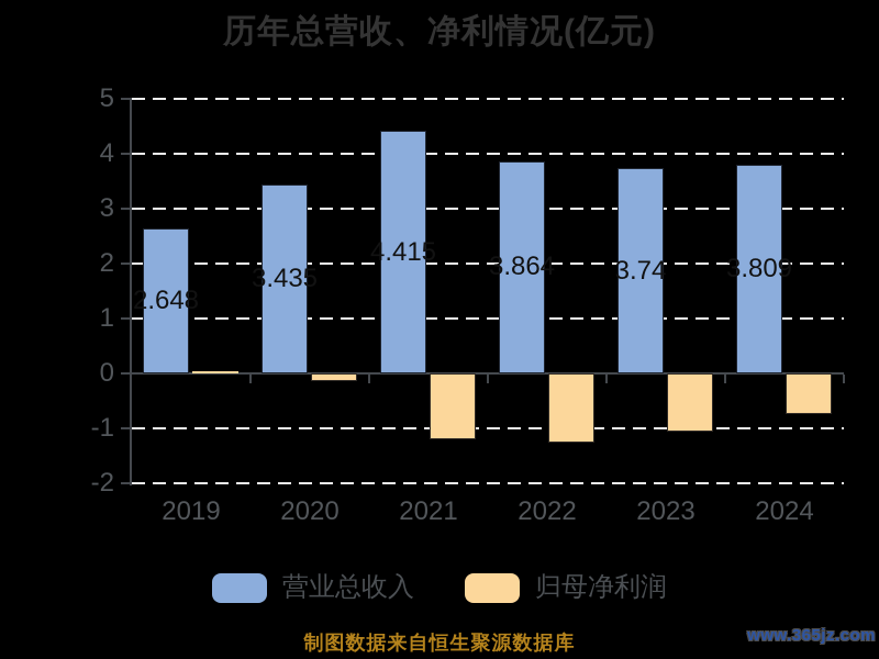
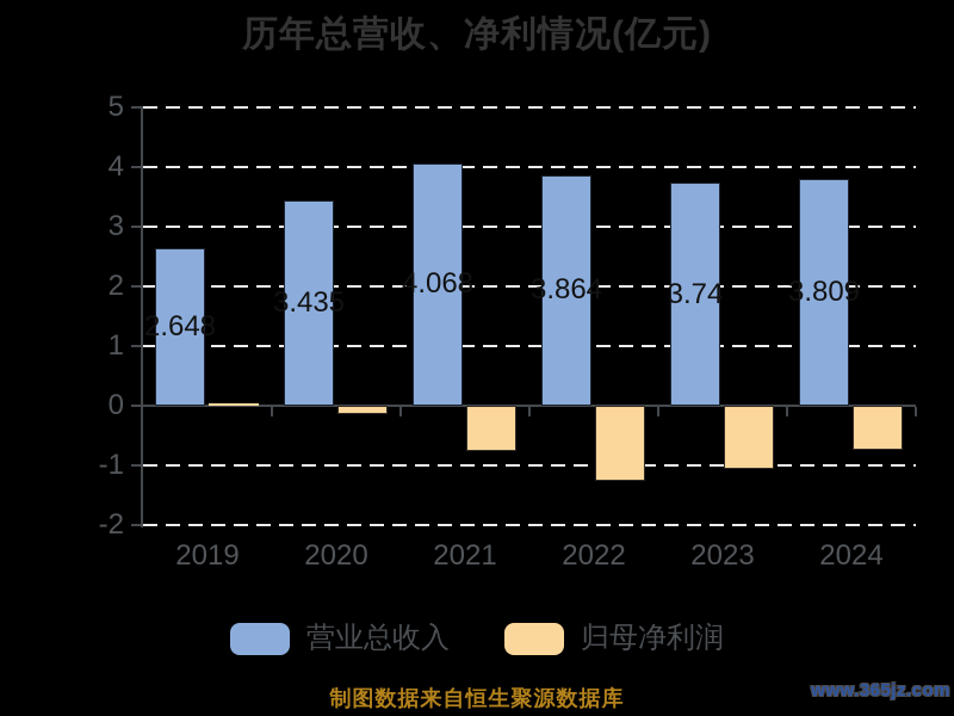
营业总收入/2021: 4.415 -> 4.068
归母净利润/2021: -1.2 -> -0.8
